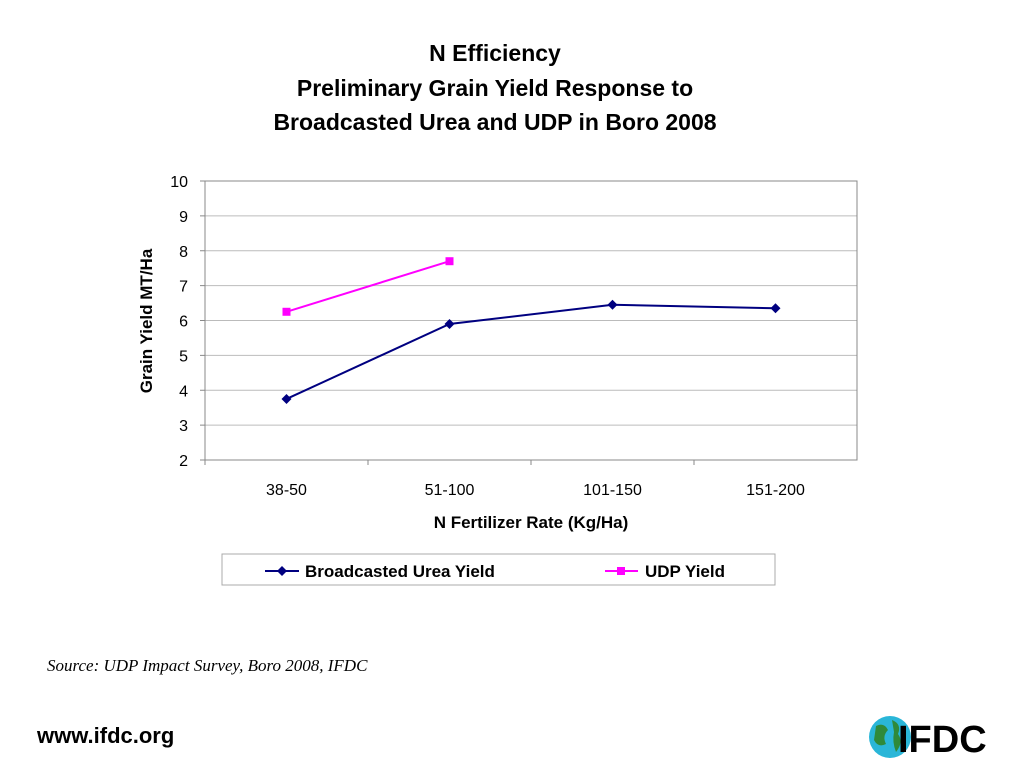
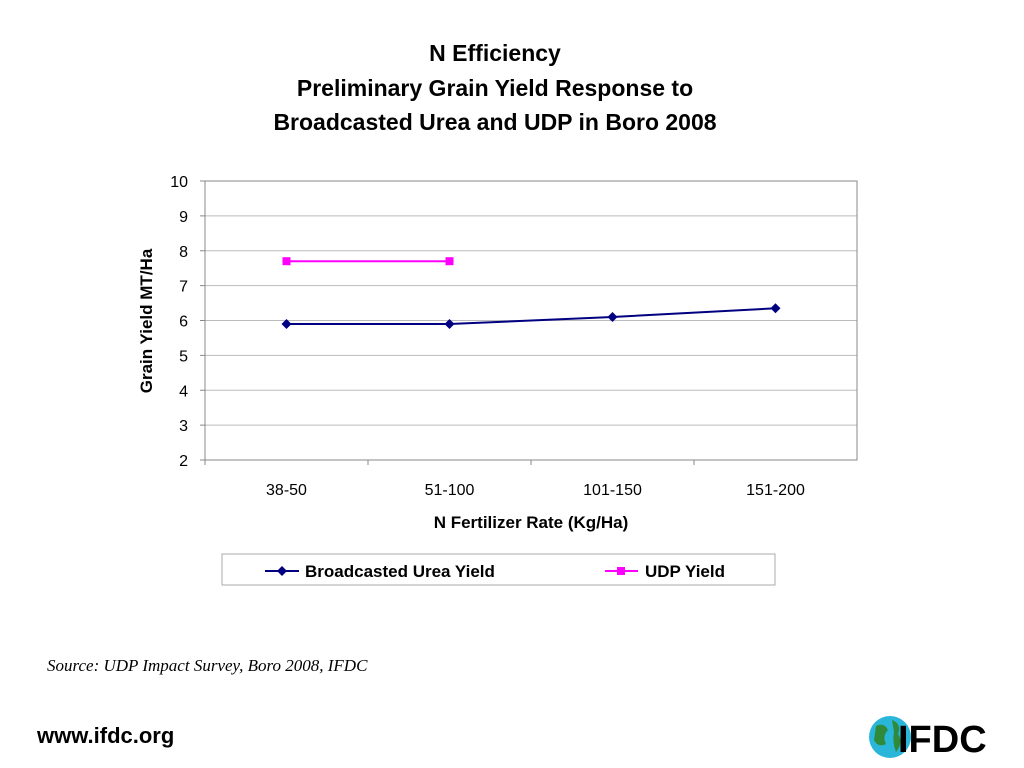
Broadcasted Urea Yield/38-50: 3.8 -> 5.9
UDP Yield/38-50: 6.2 -> 7.7
Broadcasted Urea Yield/101-150: 6.5 -> 6.1
